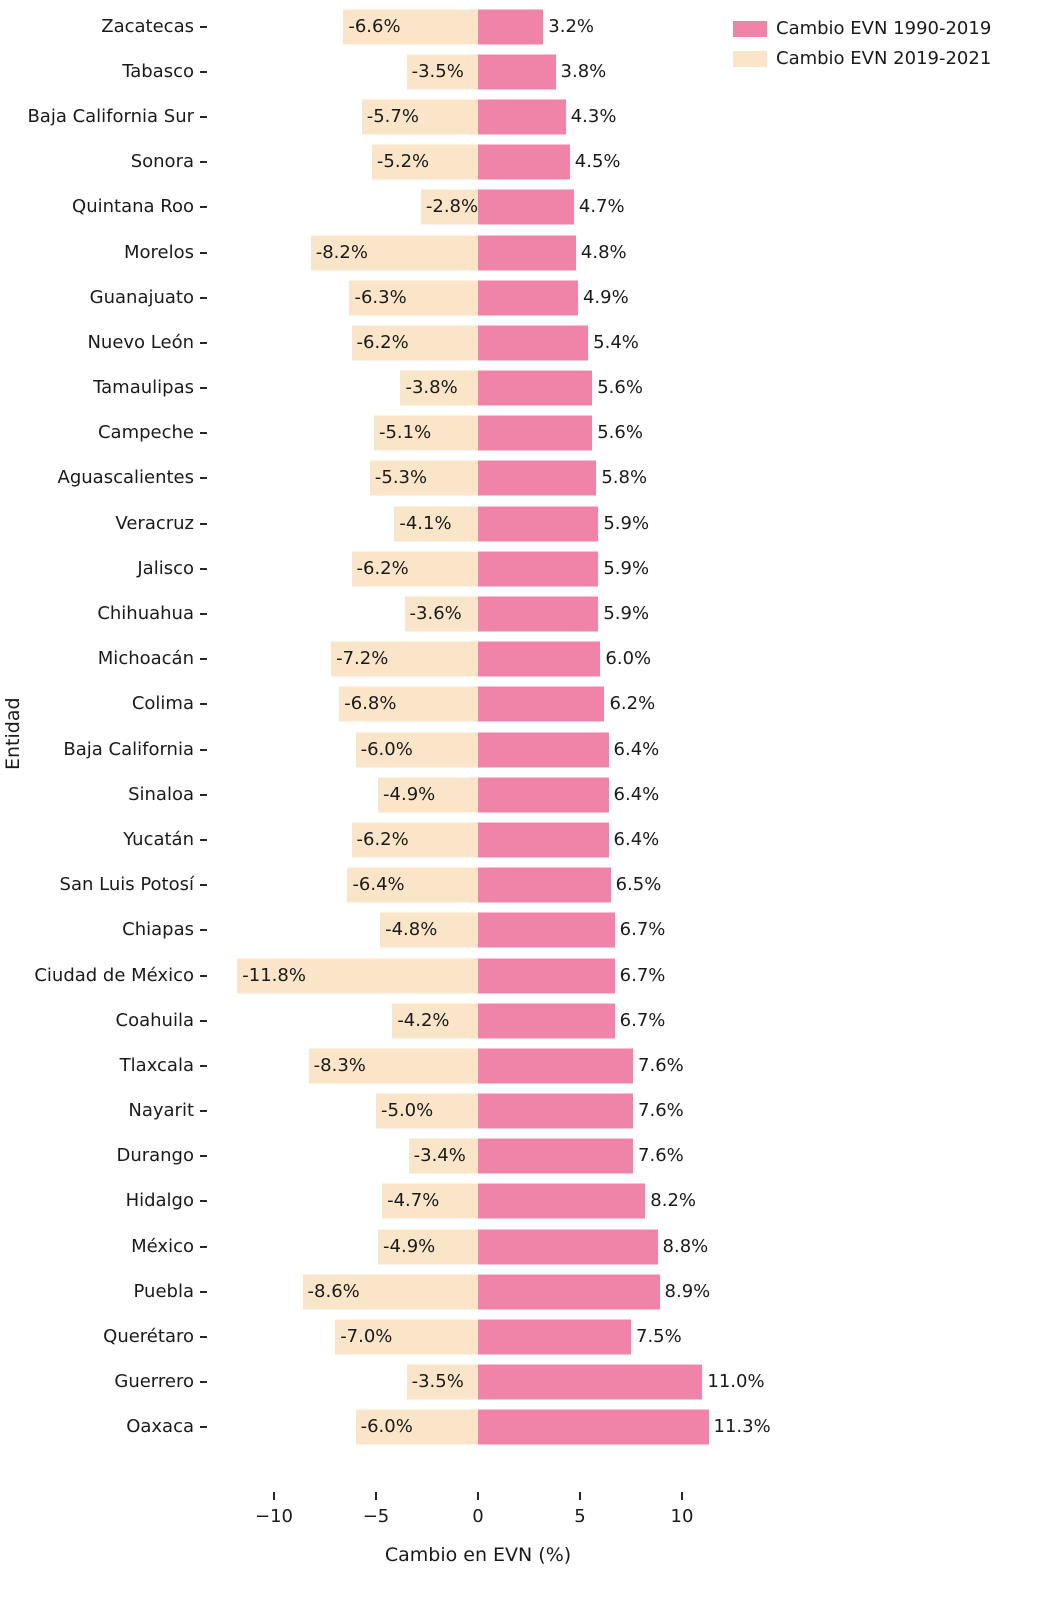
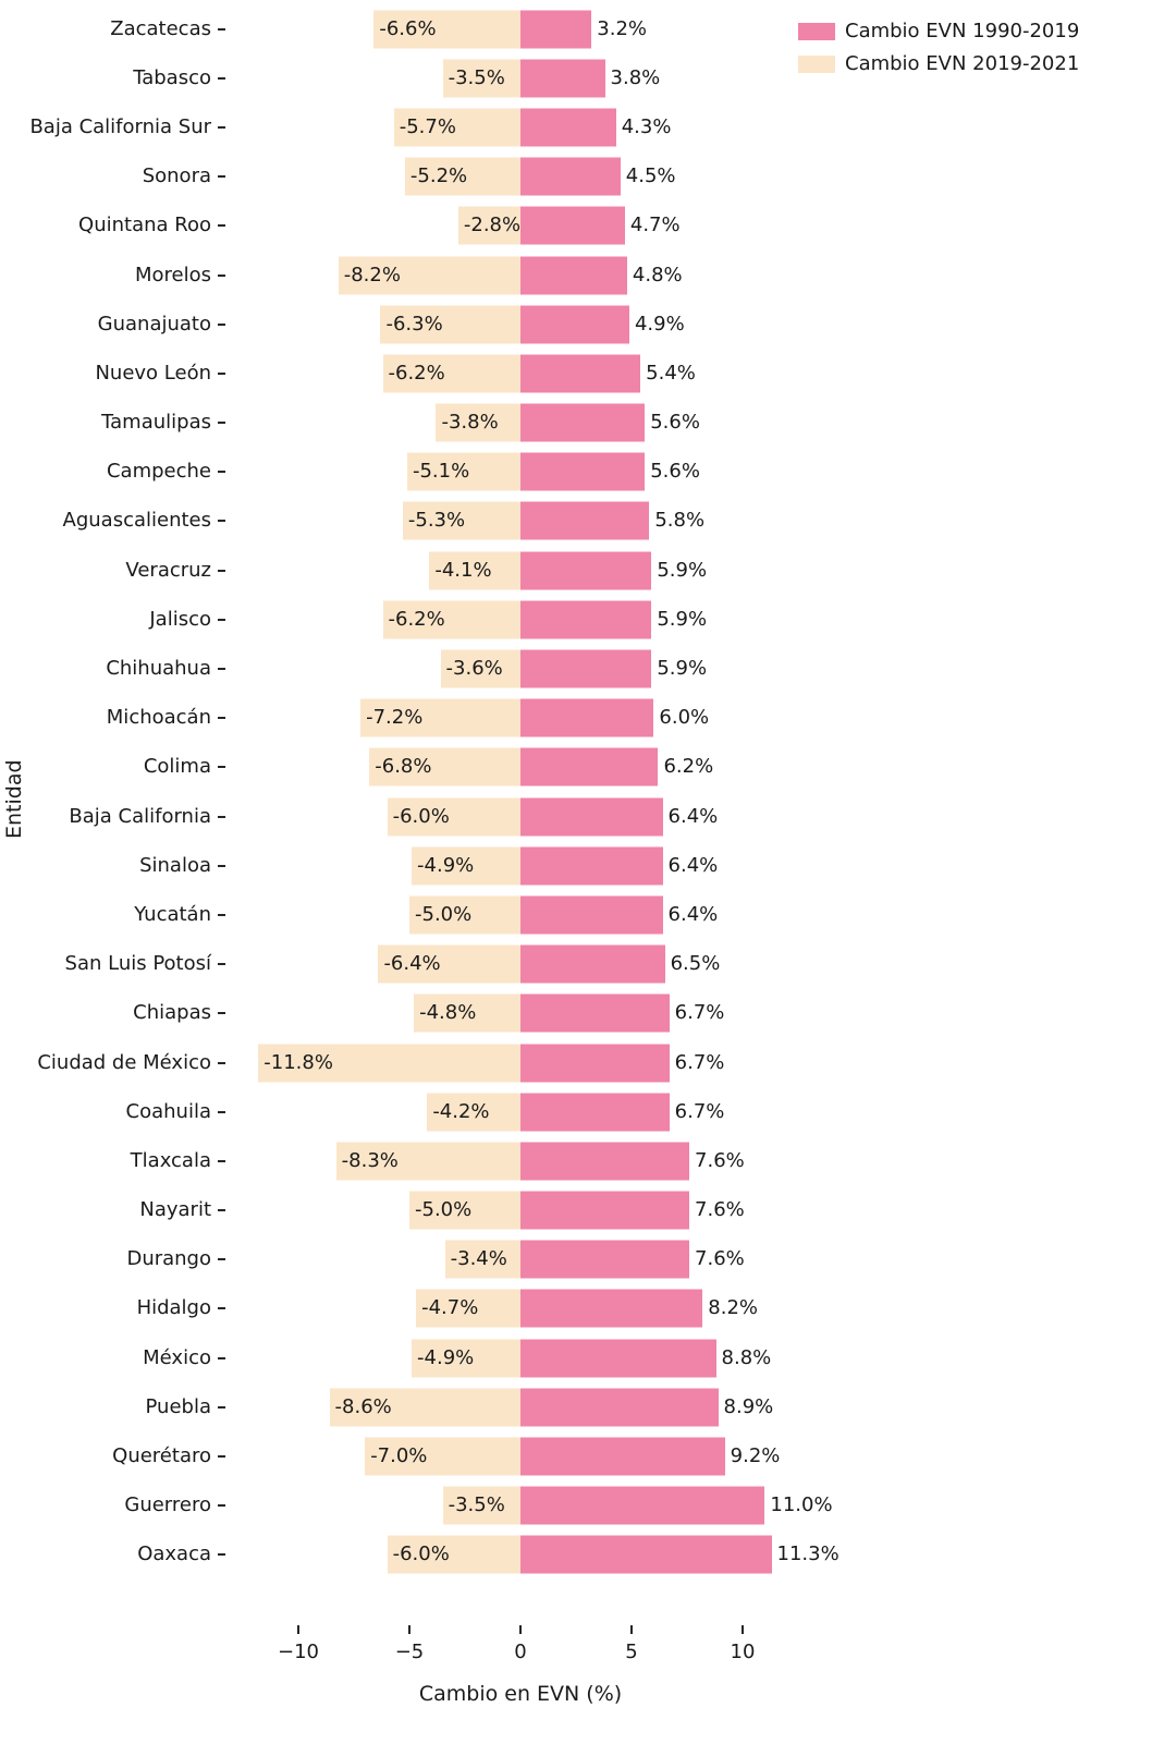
Cambio EVN 2019-2021/Yucatán: -6.2% -> -5.0%
Cambio EVN 1990-2019/Querétaro: 7.5% -> 9.2%
